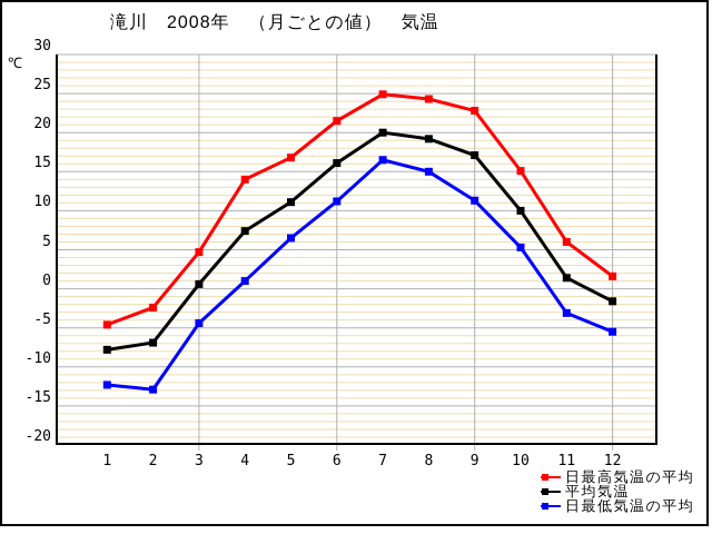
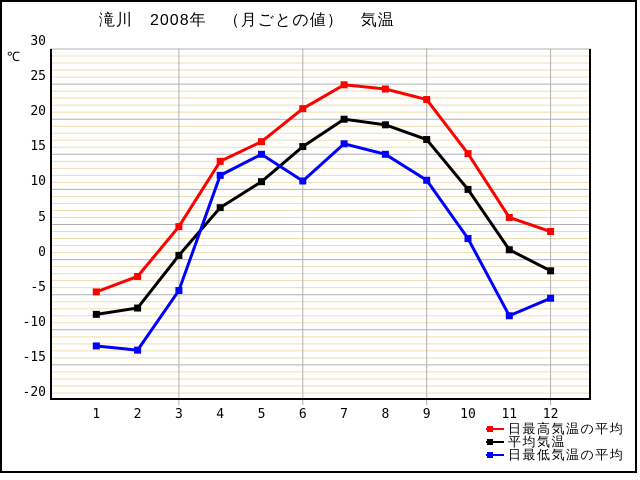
日最低気温の平均/4: 1 -> 12
日最低気温の平均/5: 6 -> 15
日最低気温の平均/10: 5 -> 3
日最低気温の平均/11: -3 -> -8
日最高気温の平均/12: 2 -> 4
